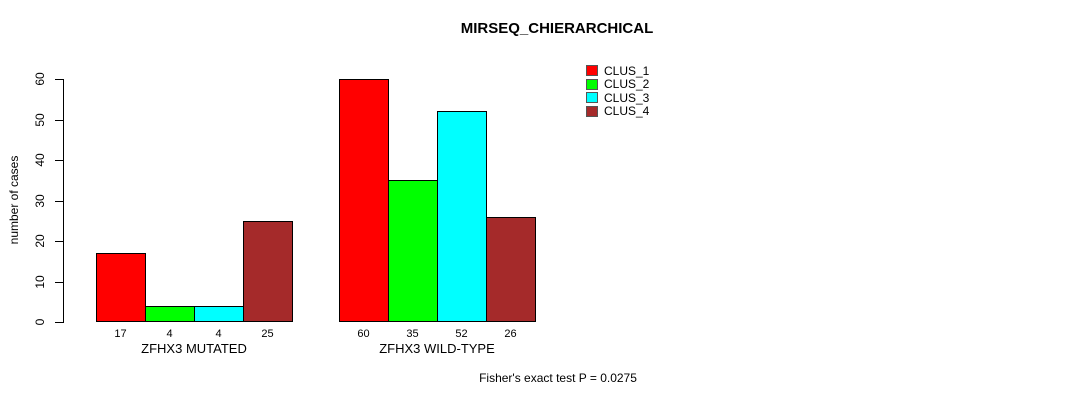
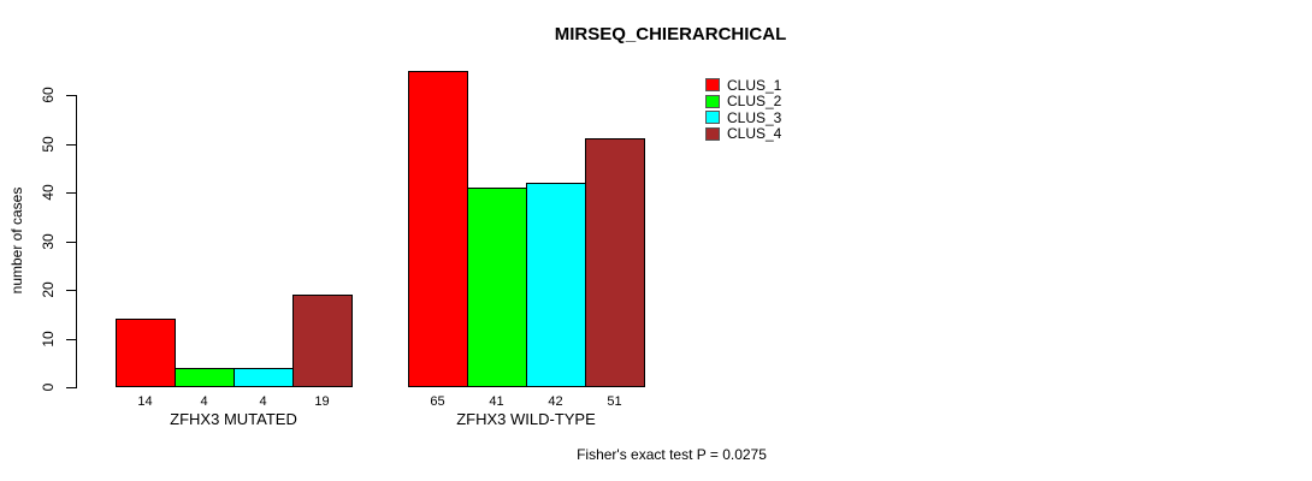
CLUS_1/ZFHX3 MUTATED: 17 -> 14
CLUS_4/ZFHX3 MUTATED: 25 -> 19
CLUS_1/ZFHX3 WILD-TYPE: 60 -> 65
CLUS_2/ZFHX3 WILD-TYPE: 35 -> 41
CLUS_3/ZFHX3 WILD-TYPE: 52 -> 42
CLUS_4/ZFHX3 WILD-TYPE: 26 -> 51
